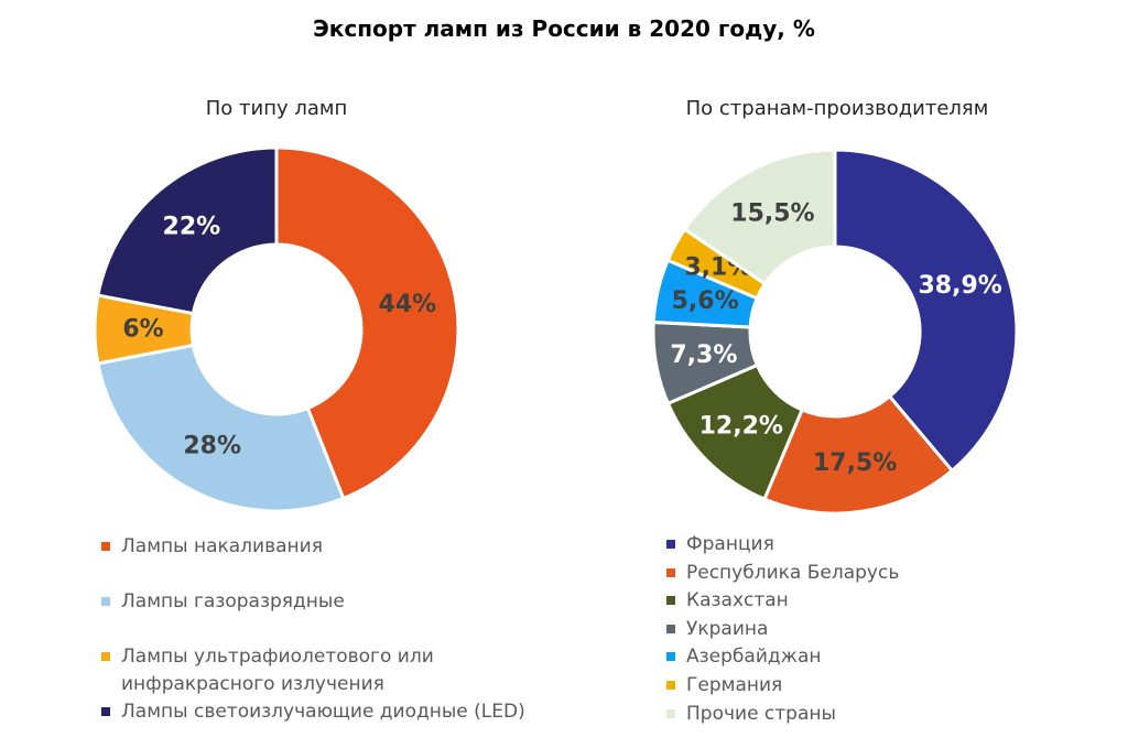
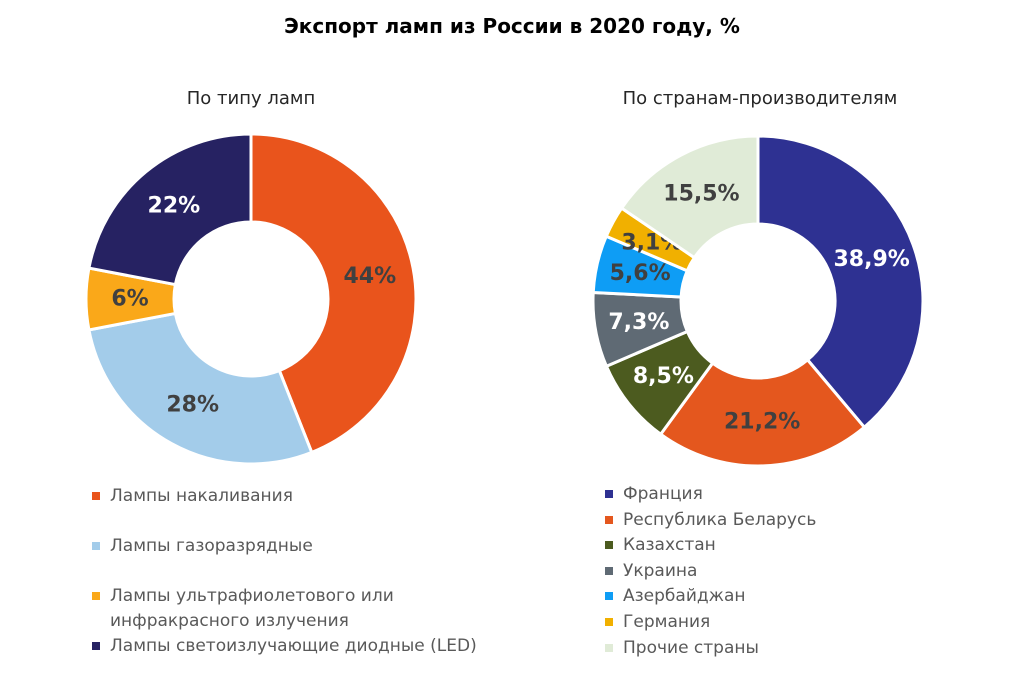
По странам-производителям/Республика Беларусь: 17,5% -> 21,2%
По странам-производителям/Казахстан: 12,2% -> 8,5%
